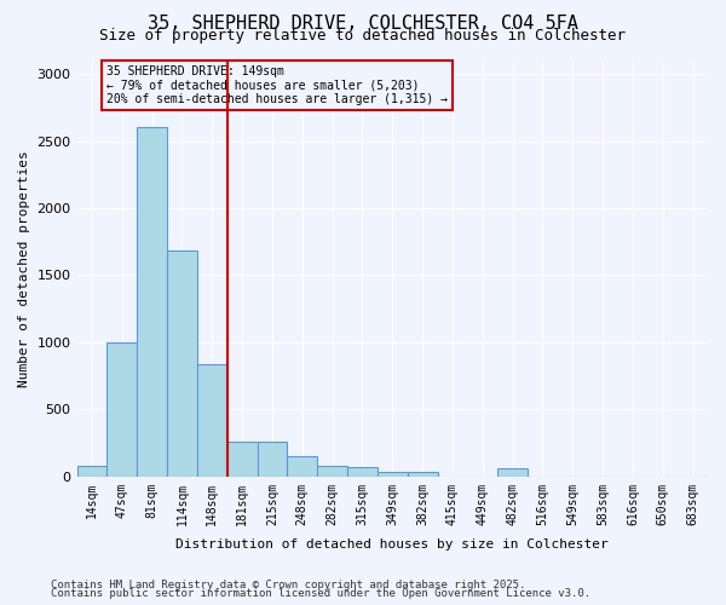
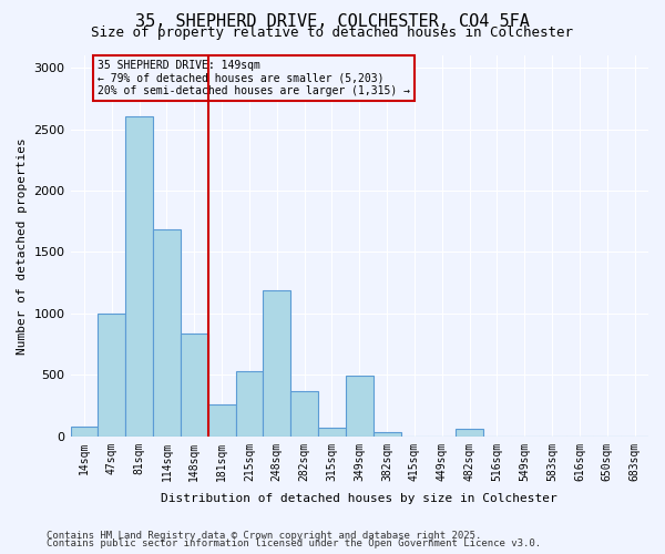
215sqm: 260 -> 530
248sqm: 150 -> 1190
282sqm: 80 -> 370
349sqm: 30 -> 490
